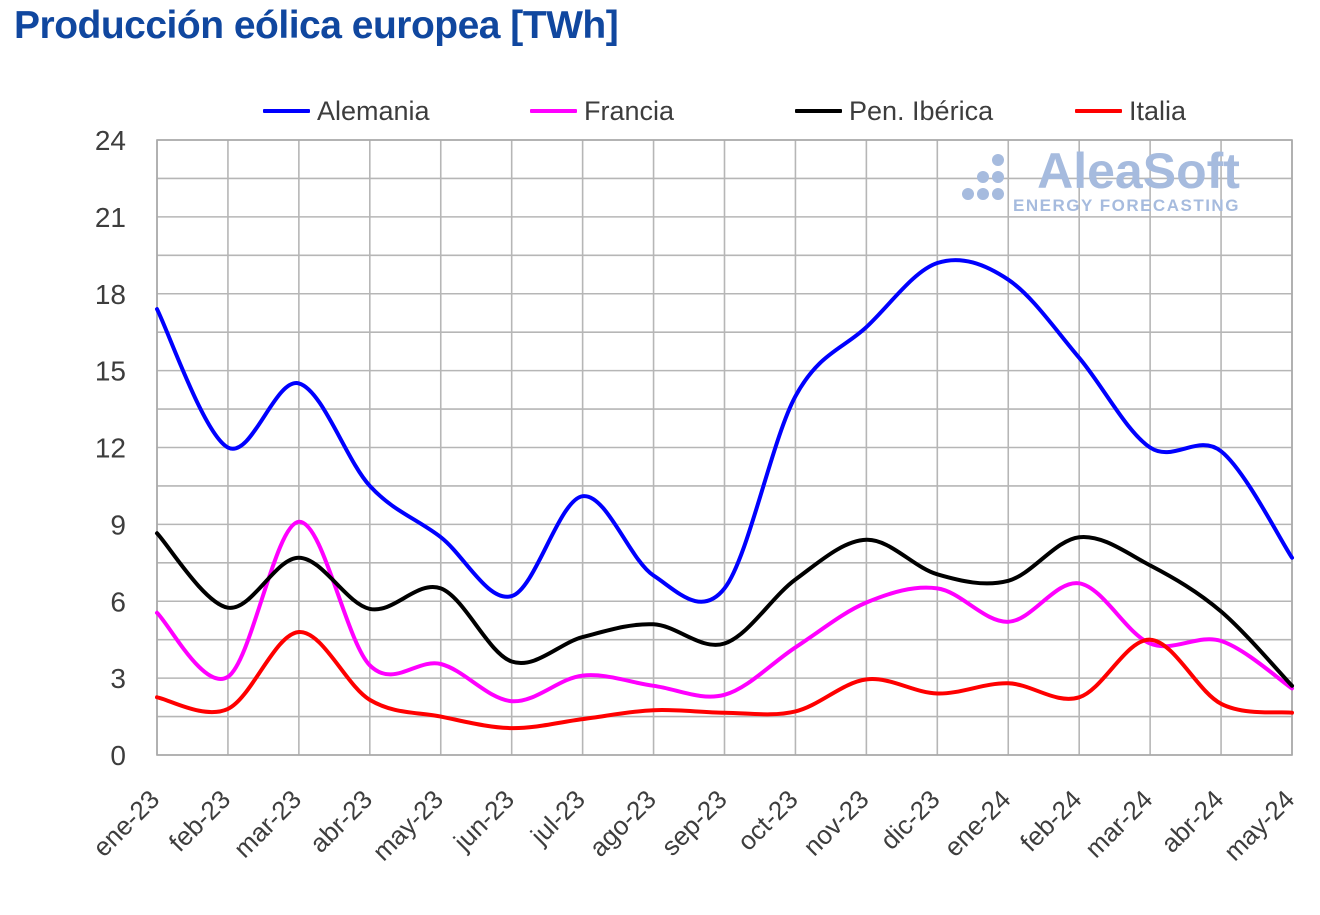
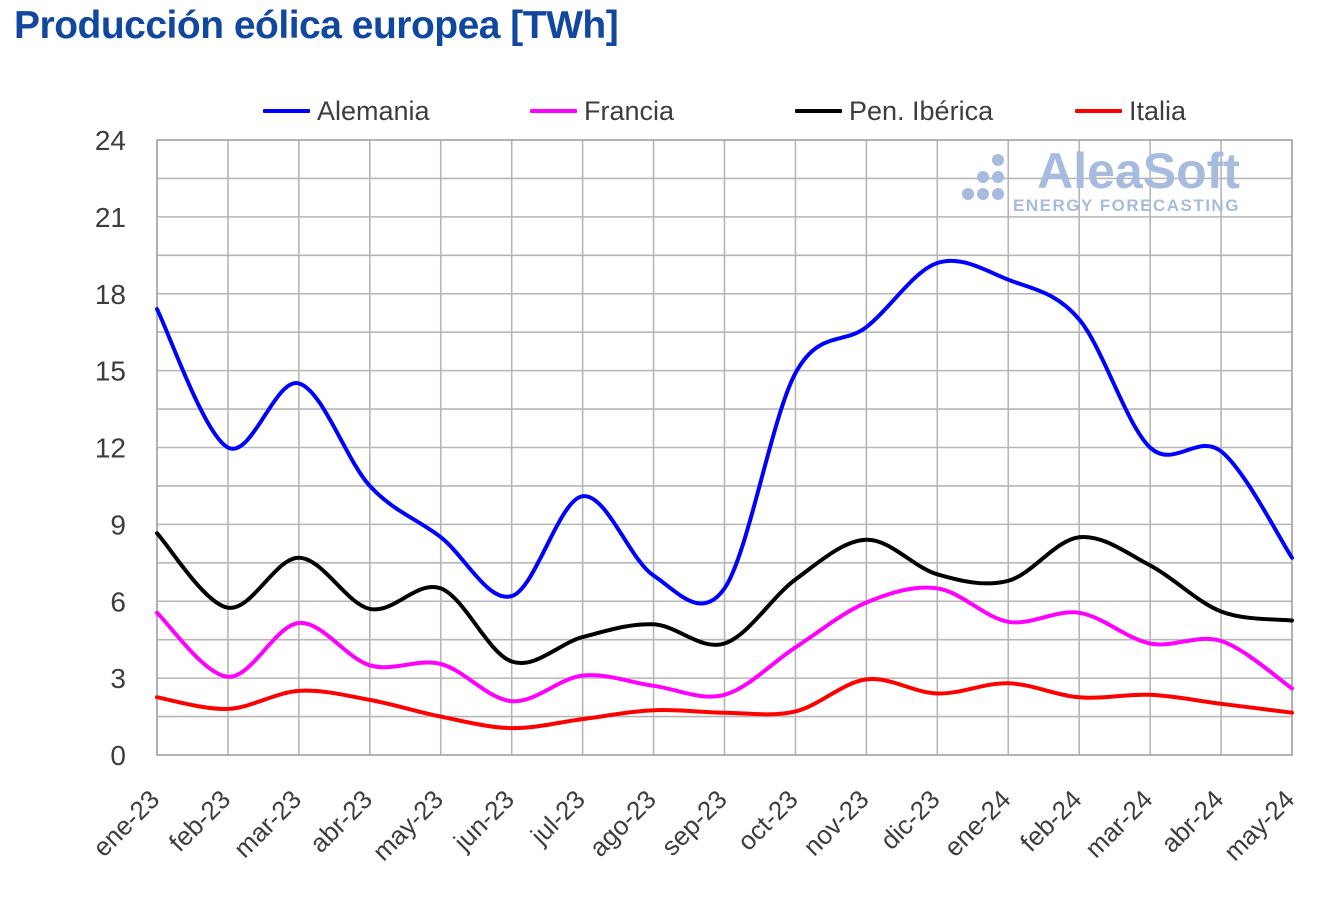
Francia/mar-23: 9.1 -> 5.2
Italia/mar-23: 4.8 -> 2.5
Alemania/oct-23: 14.0 -> 14.9
Alemania/feb-24: 15.5 -> 17.0
Francia/feb-24: 6.7 -> 5.5
Italia/mar-24: 4.5 -> 2.4
Pen. Ibérica/may-24: 2.7 -> 5.2
